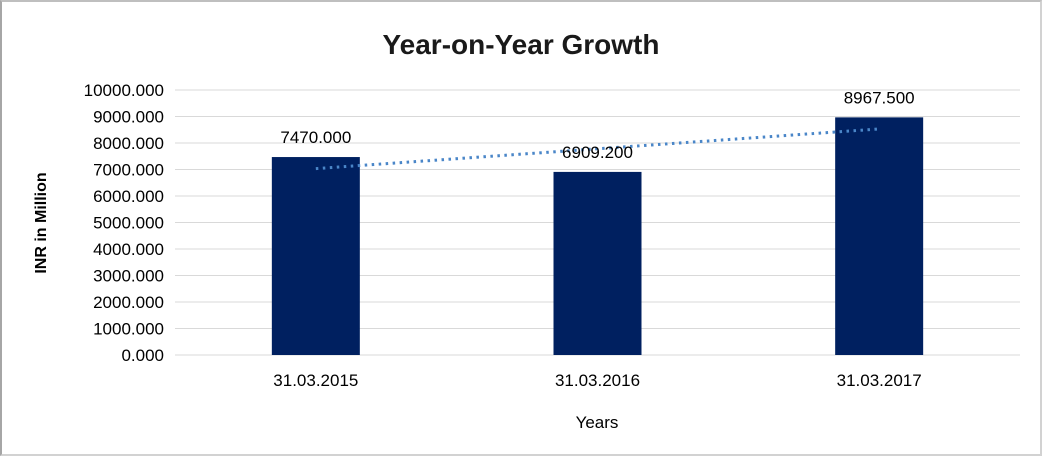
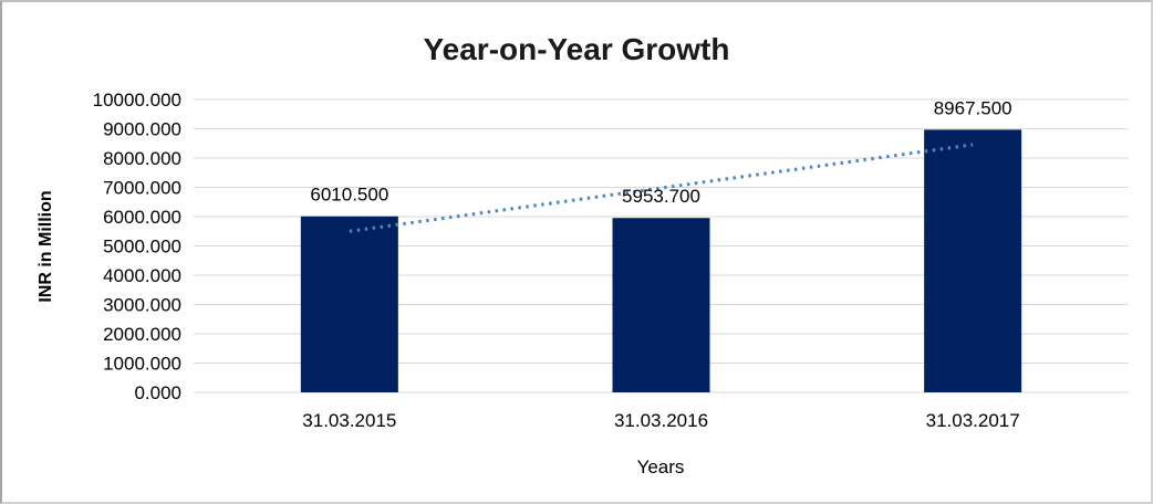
31.03.2015: 7470.000 -> 6010.500
31.03.2016: 6909.200 -> 5953.700
